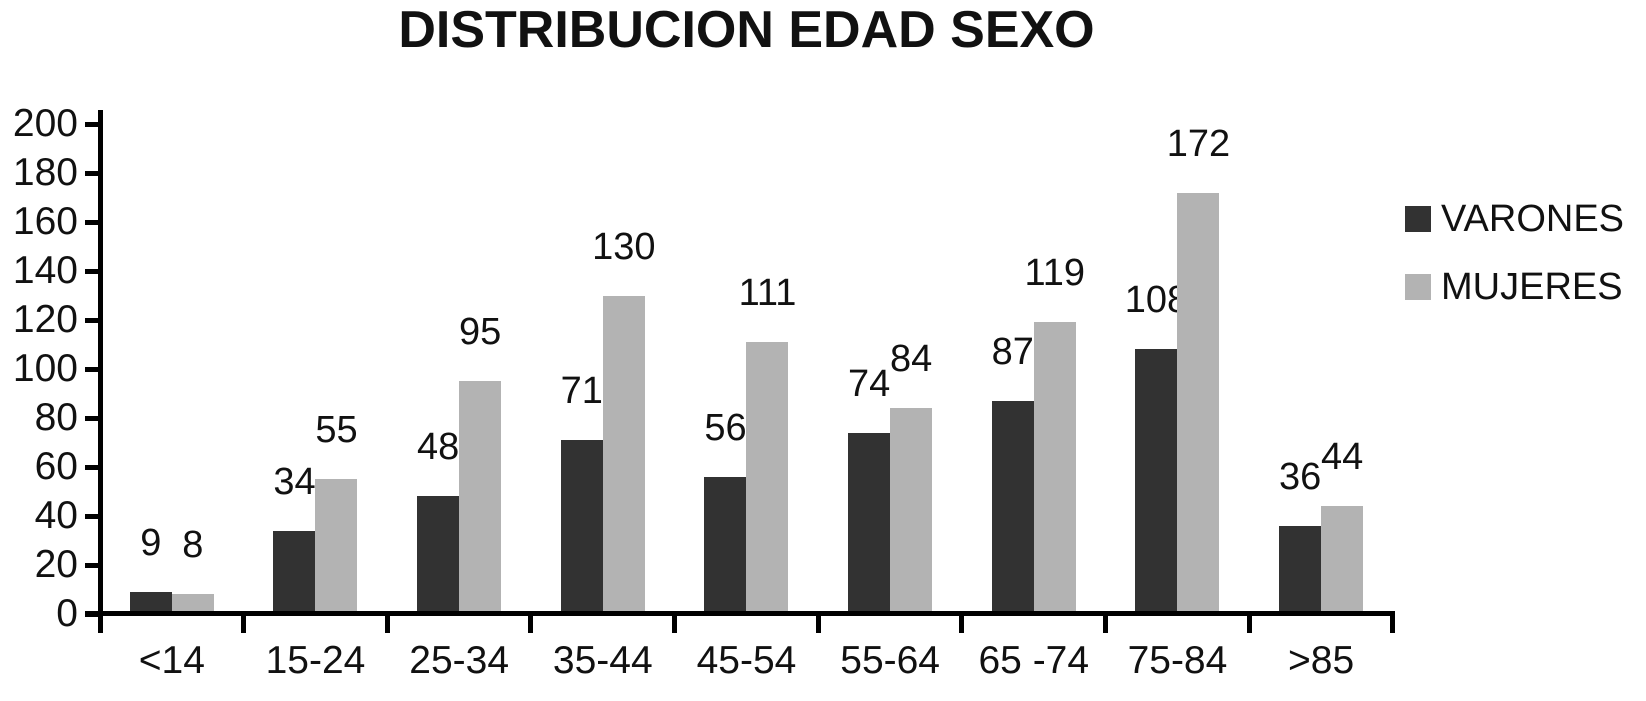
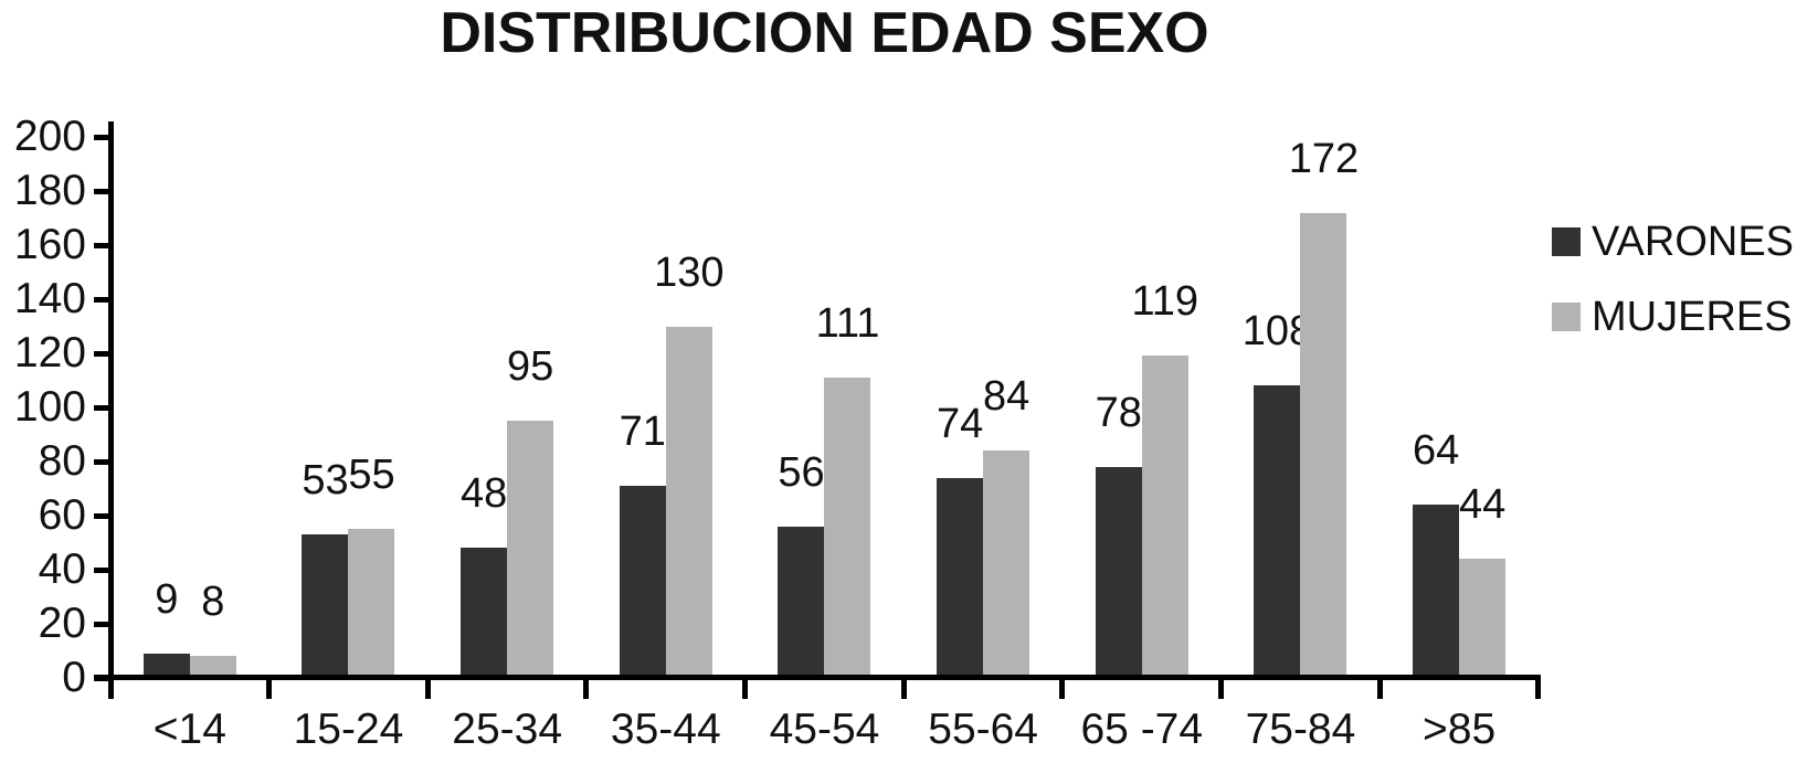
VARONES/15-24: 34 -> 53
VARONES/65 -74: 87 -> 78
VARONES/>85: 36 -> 64
